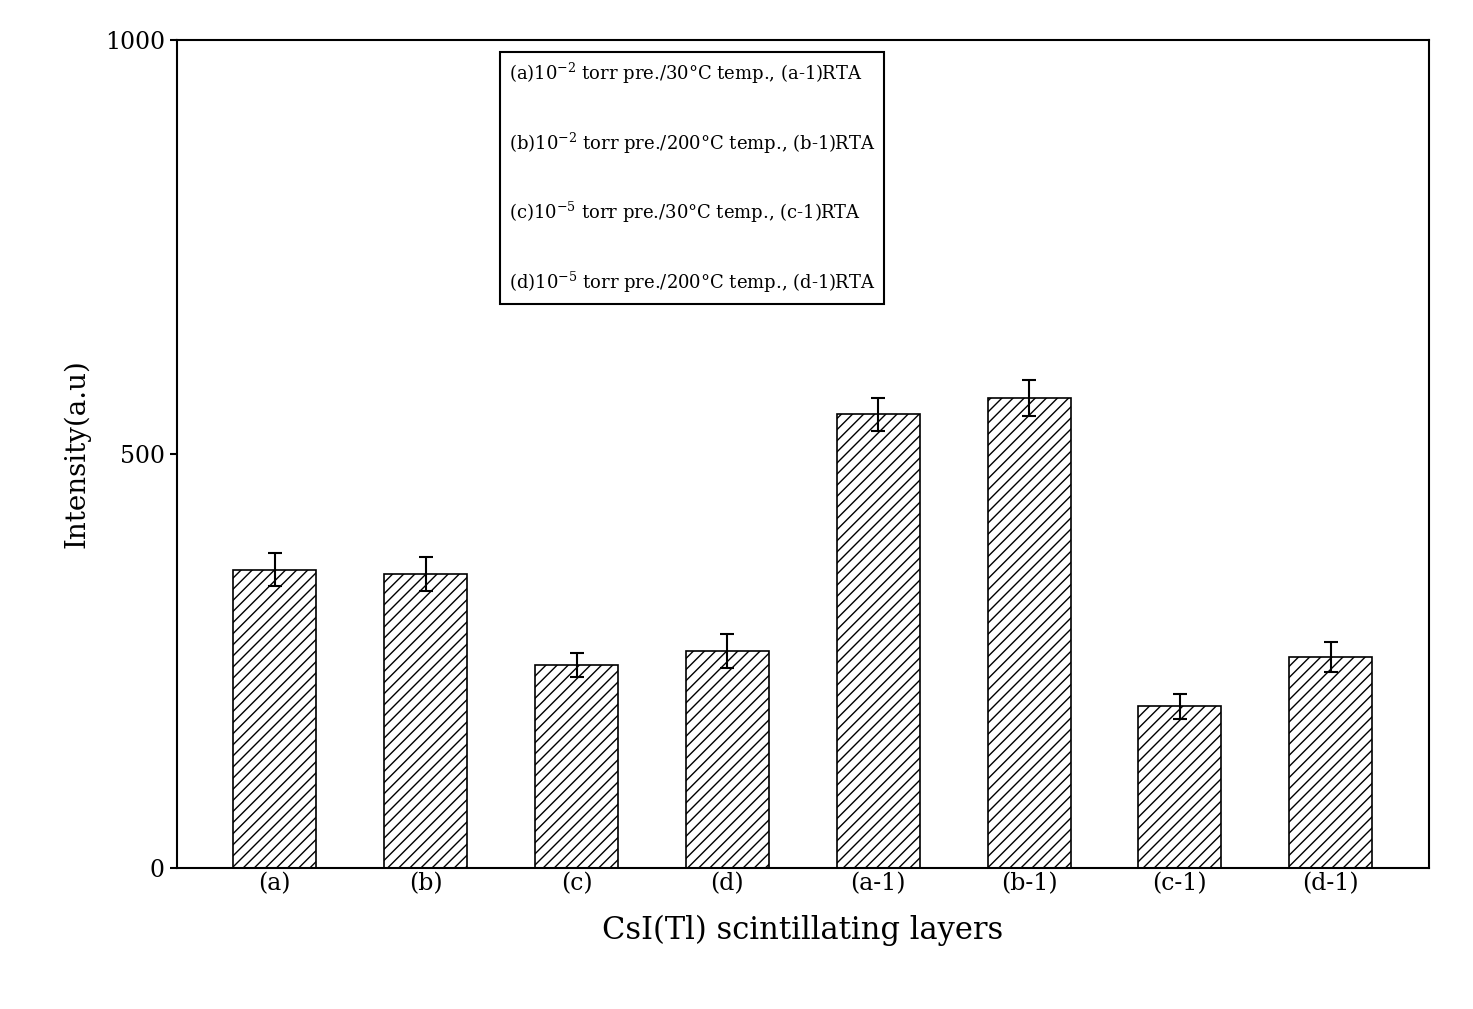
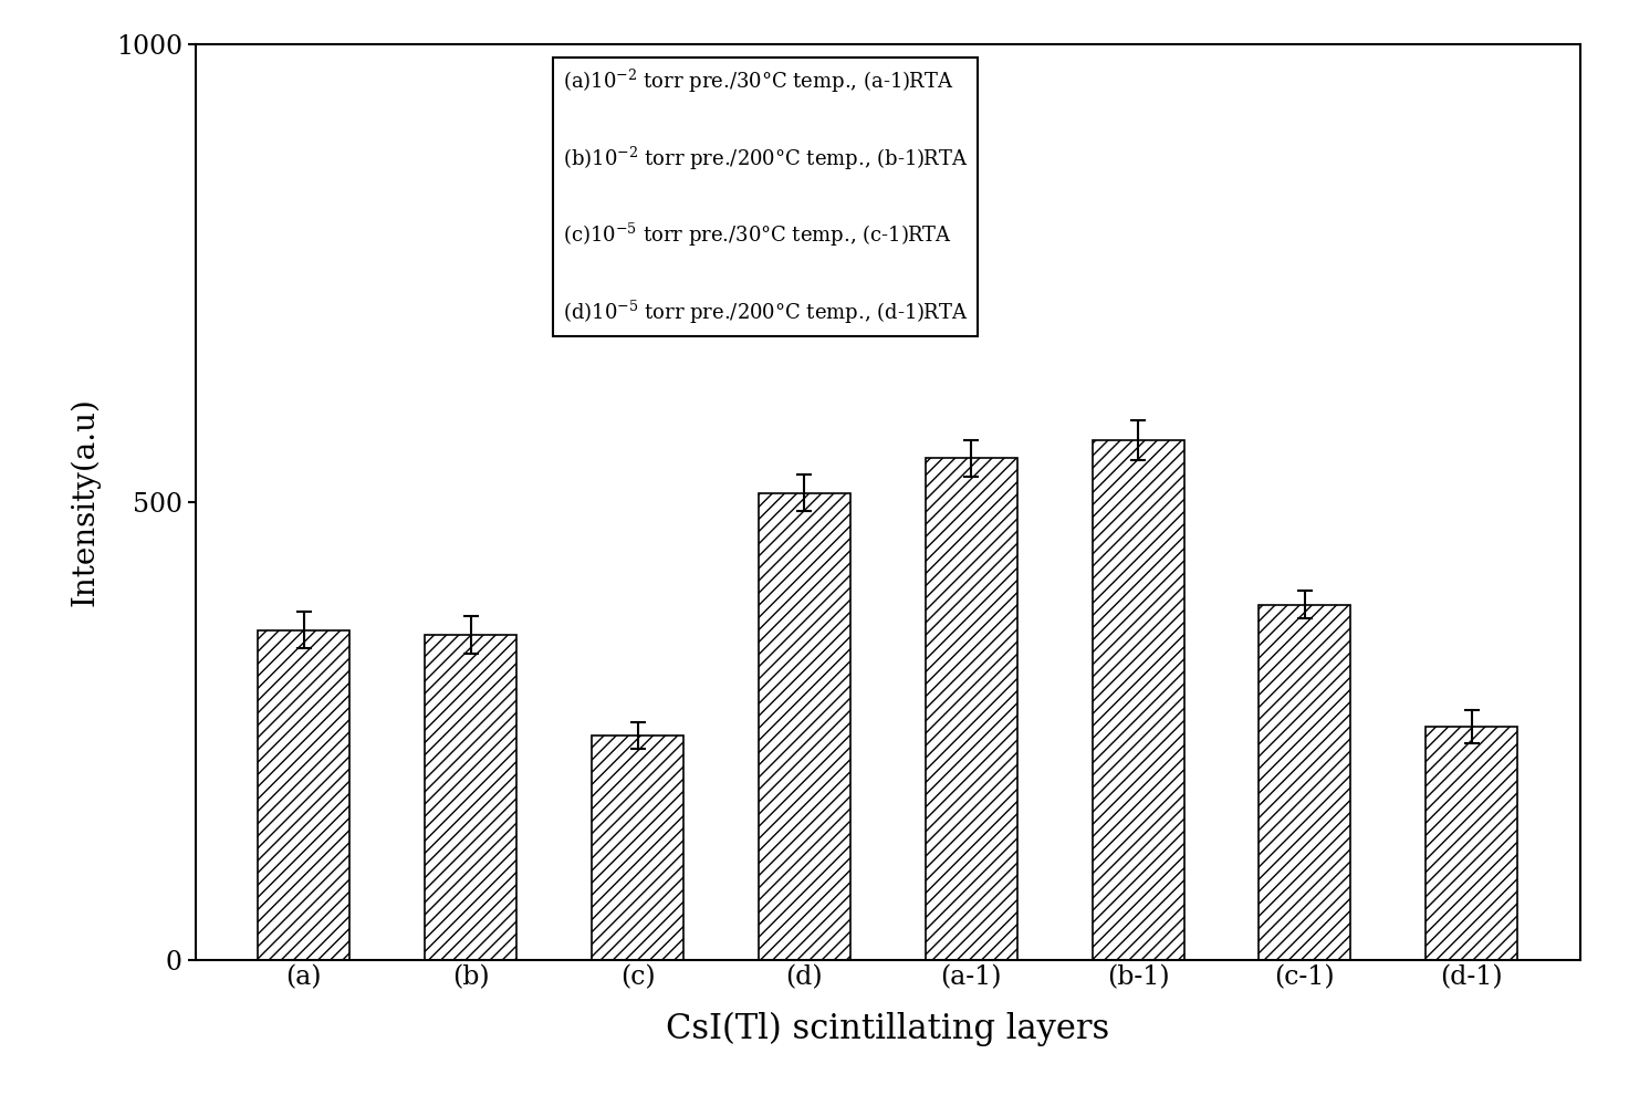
(d): 262 -> 510
(c-1): 195 -> 388
